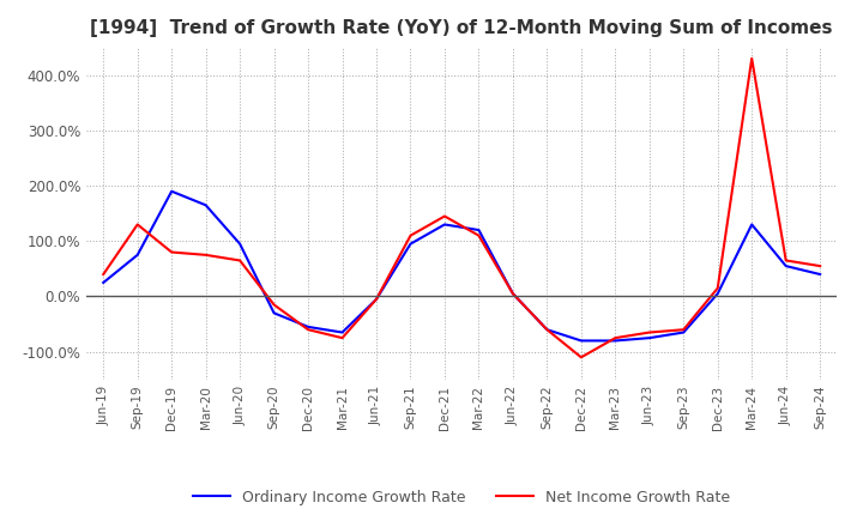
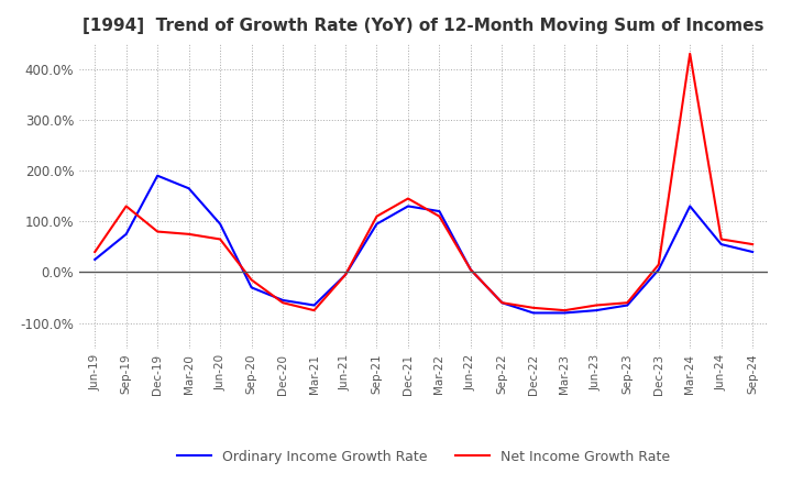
Net Income Growth Rate/Dec-22: -110% -> -70%
